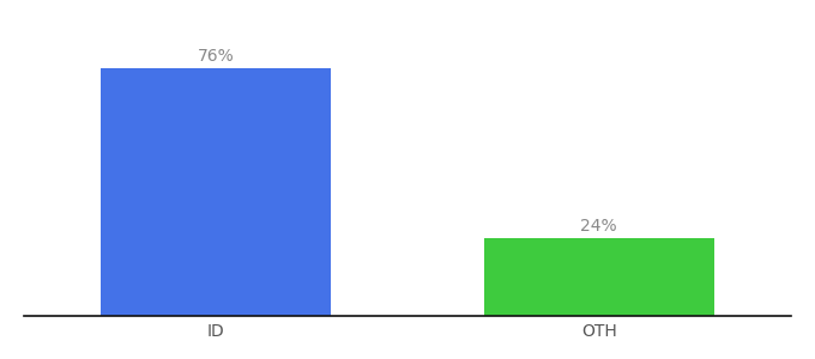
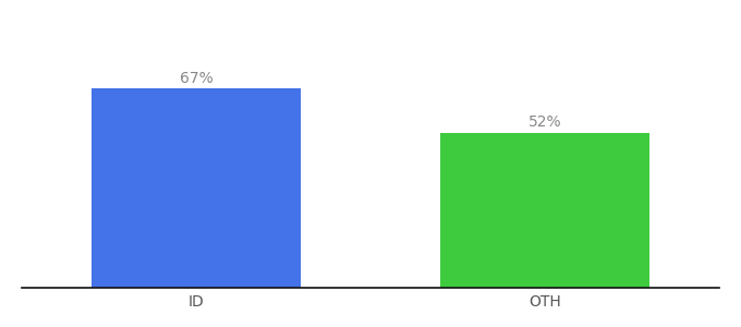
ID: 76% -> 67%
OTH: 24% -> 52%
